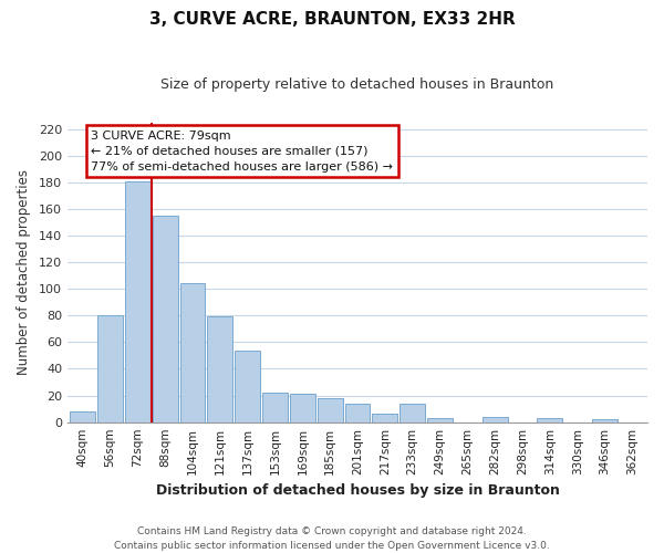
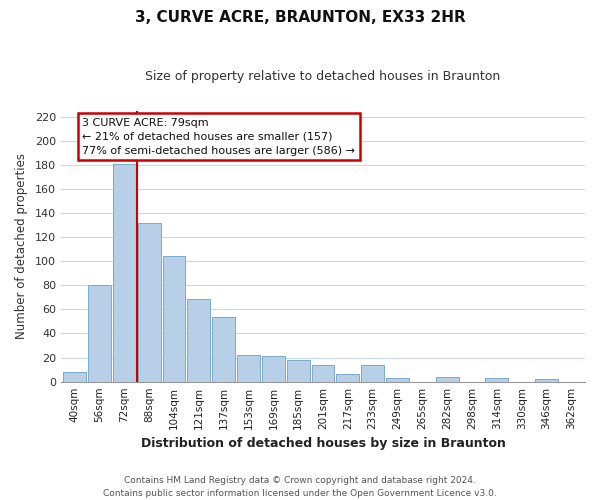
88sqm: 155 -> 132
121sqm: 79 -> 69
